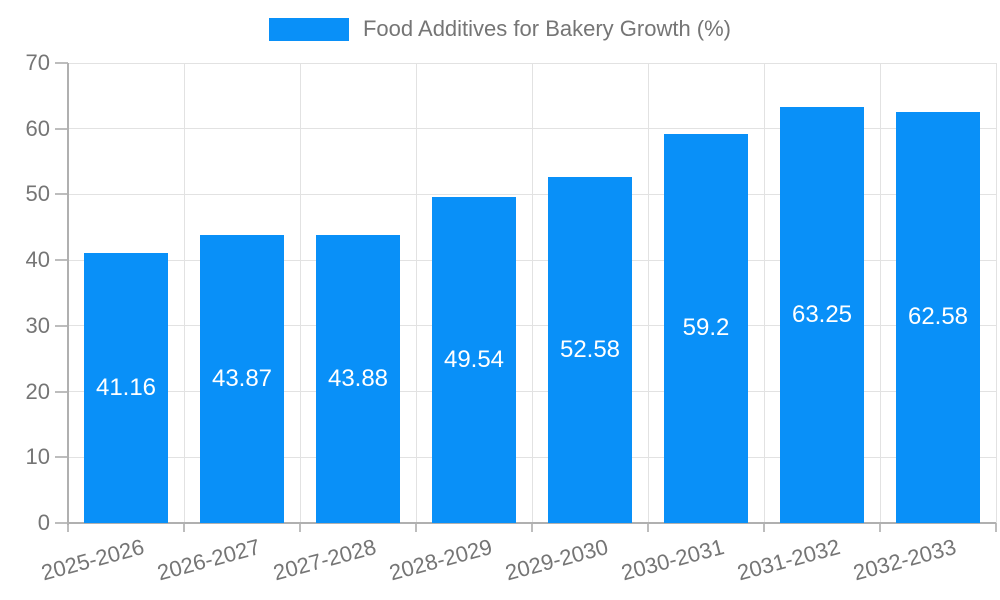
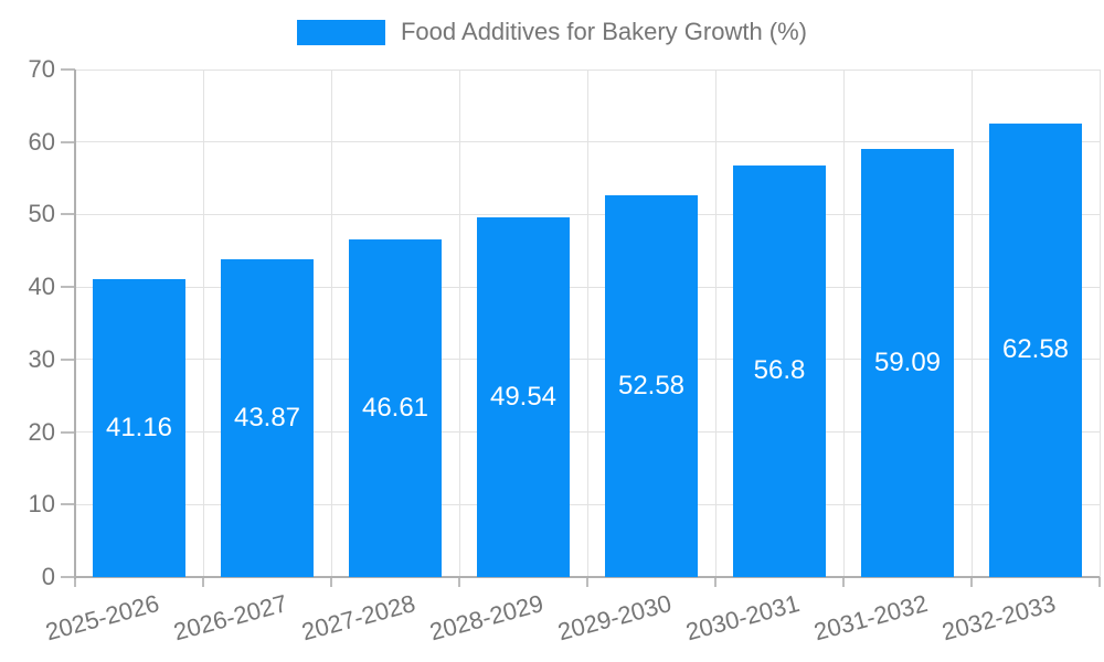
2027-2028: 43.88 -> 46.61
2030-2031: 59.2 -> 56.8
2031-2032: 63.25 -> 59.09
